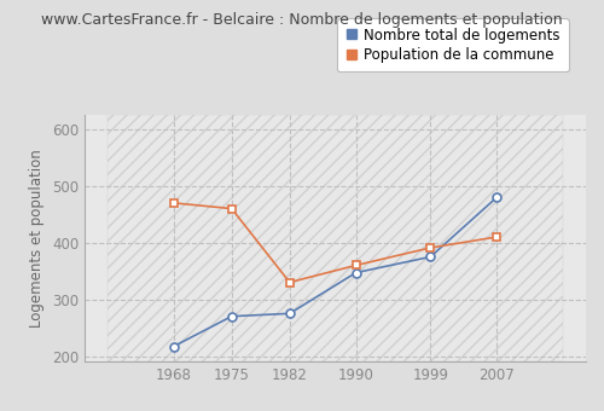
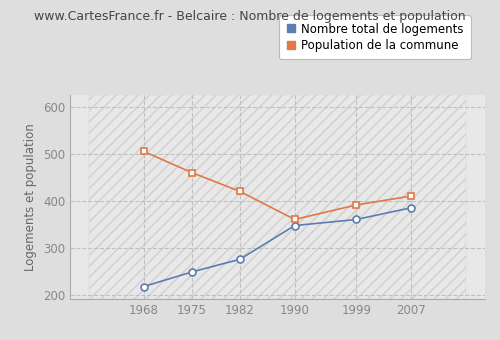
Population de la commune/1968: 470 -> 505
Nombre total de logements/1975: 270 -> 248
Population de la commune/1982: 330 -> 420
Nombre total de logements/1999: 375 -> 360
Nombre total de logements/2007: 480 -> 385
